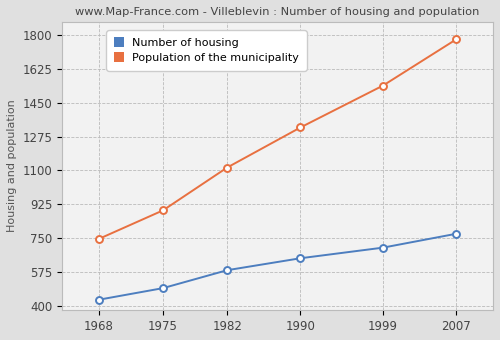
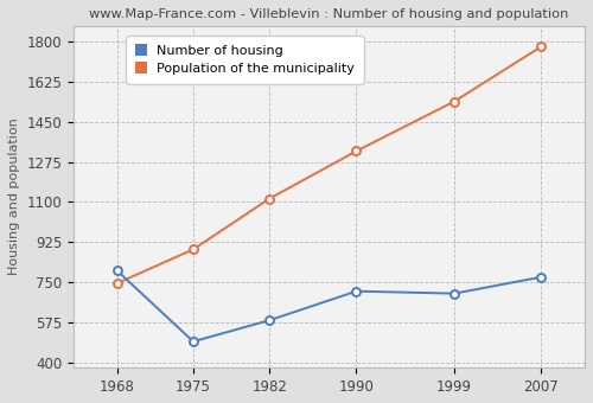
Number of housing/1968: 430 -> 800
Number of housing/1990: 640 -> 710
